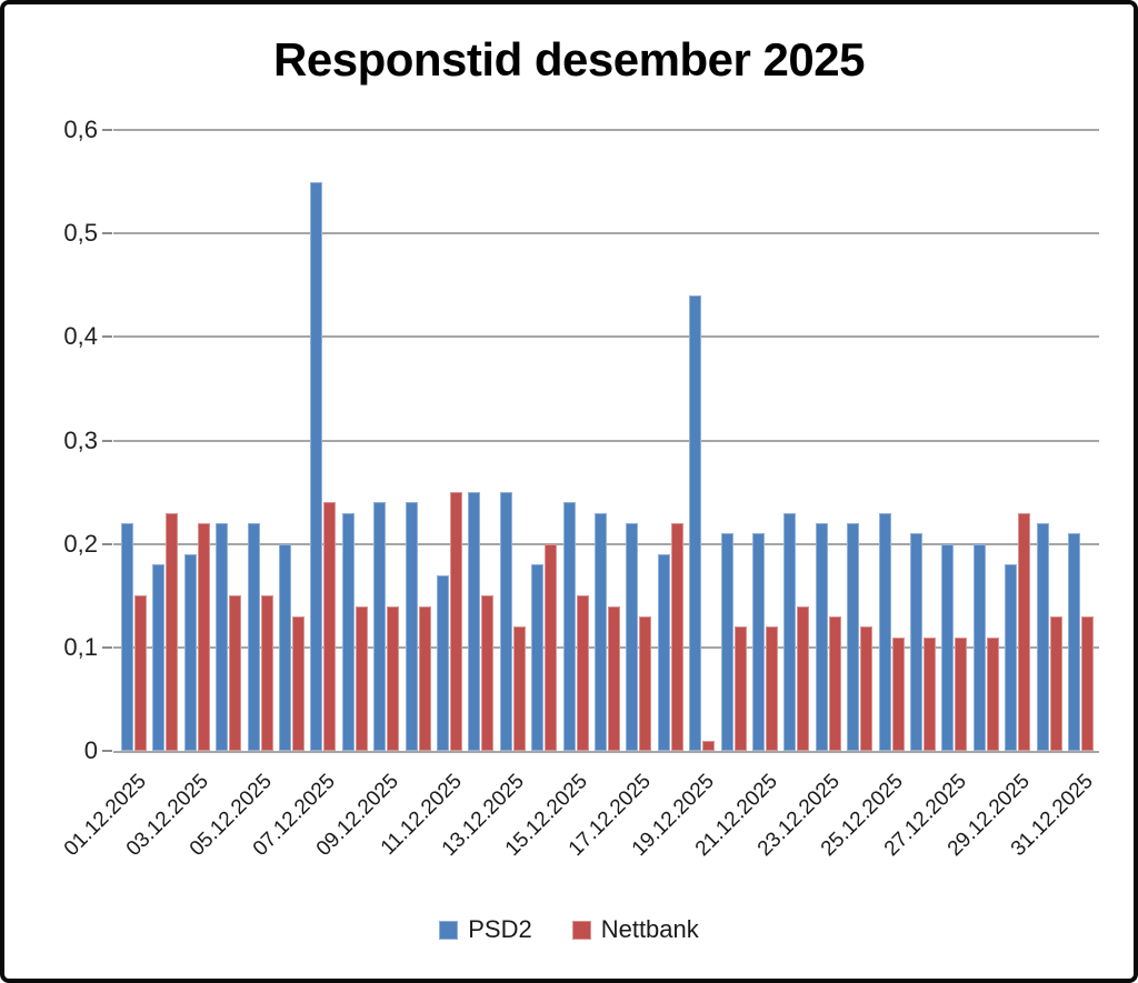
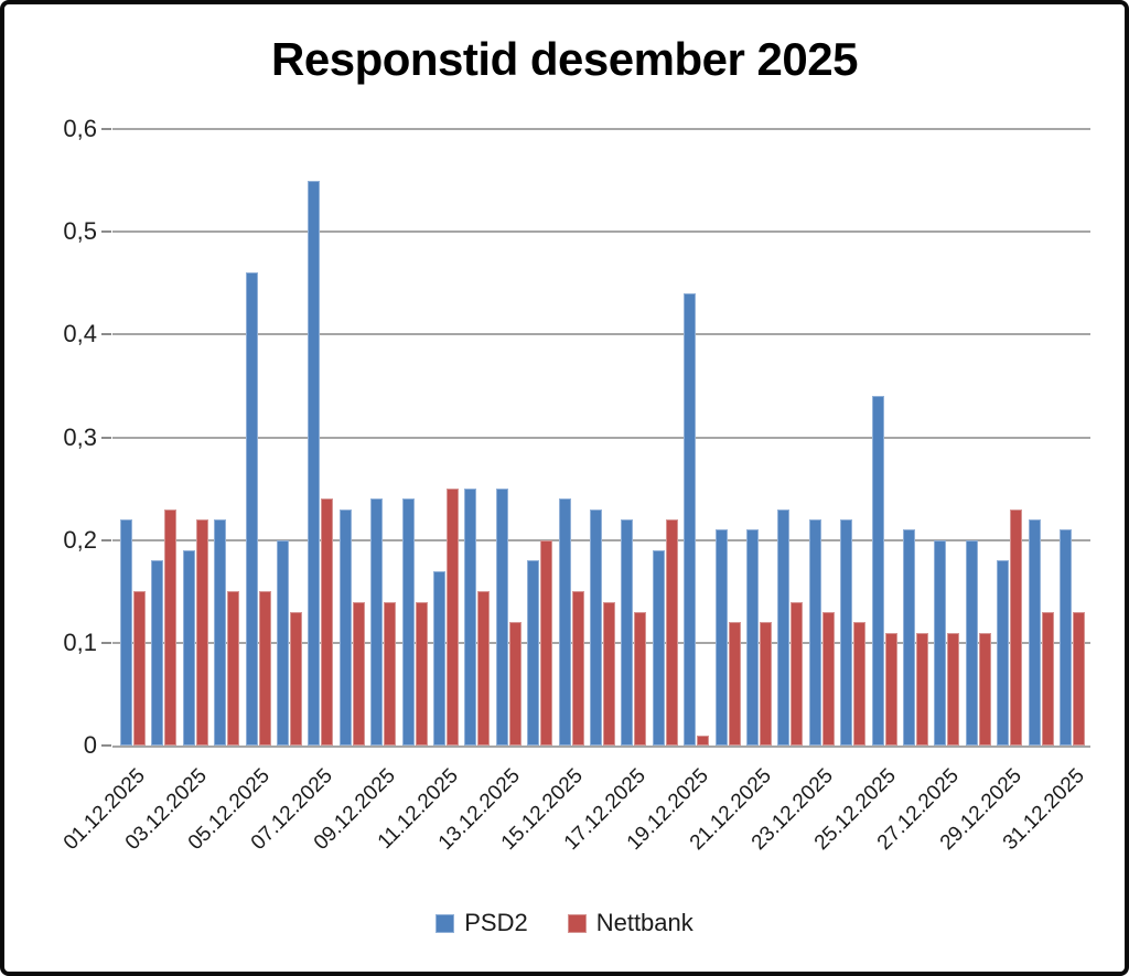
PSD2/05.12.2025: 0,22 -> 0,46
PSD2/25.12.2025: 0,23 -> 0,34
